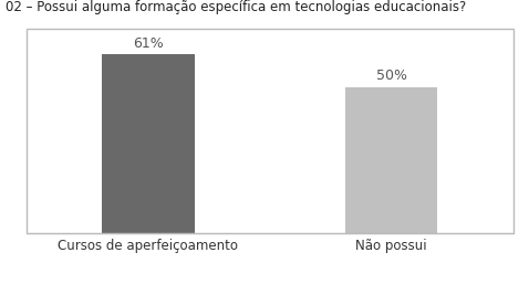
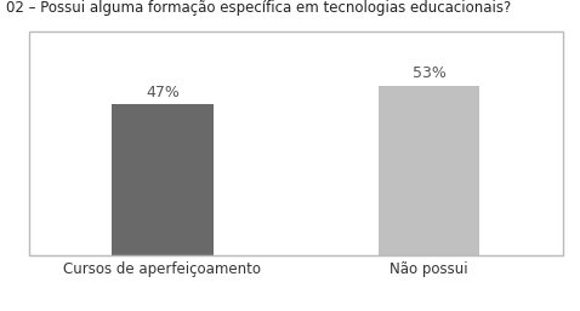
Cursos de aperfeiçoamento: 61% -> 47%
Não possui: 50% -> 53%
